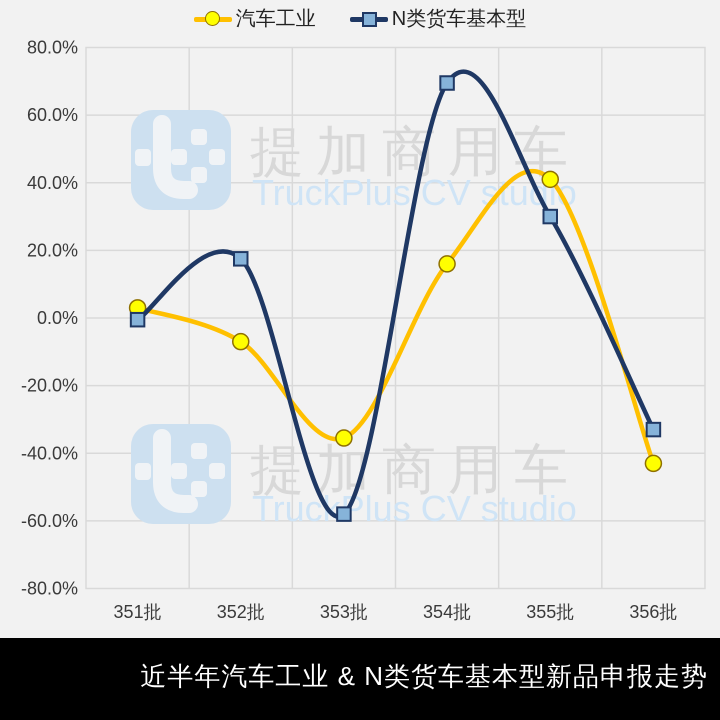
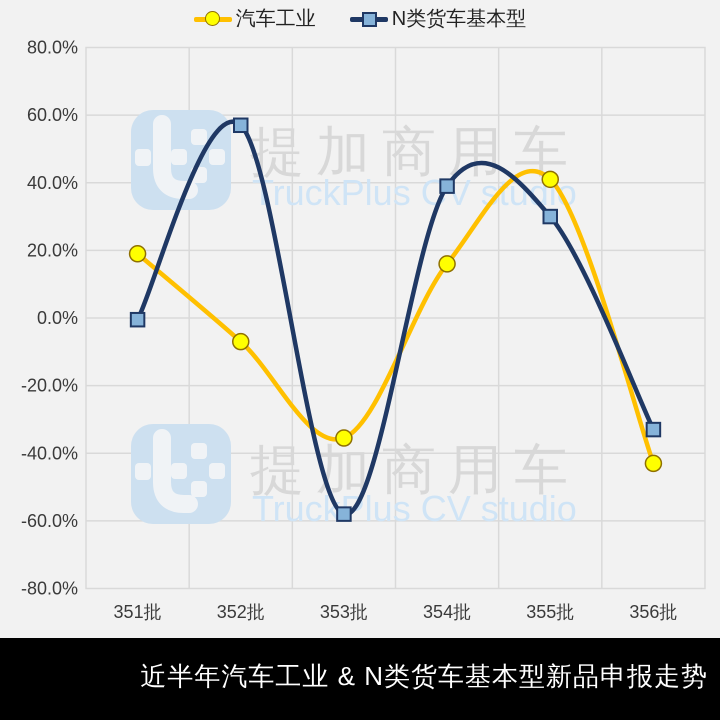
汽车工业/351批: 3% -> 19%
N类货车基本型/352批: 18% -> 57%
N类货车基本型/354批: 70% -> 39%
